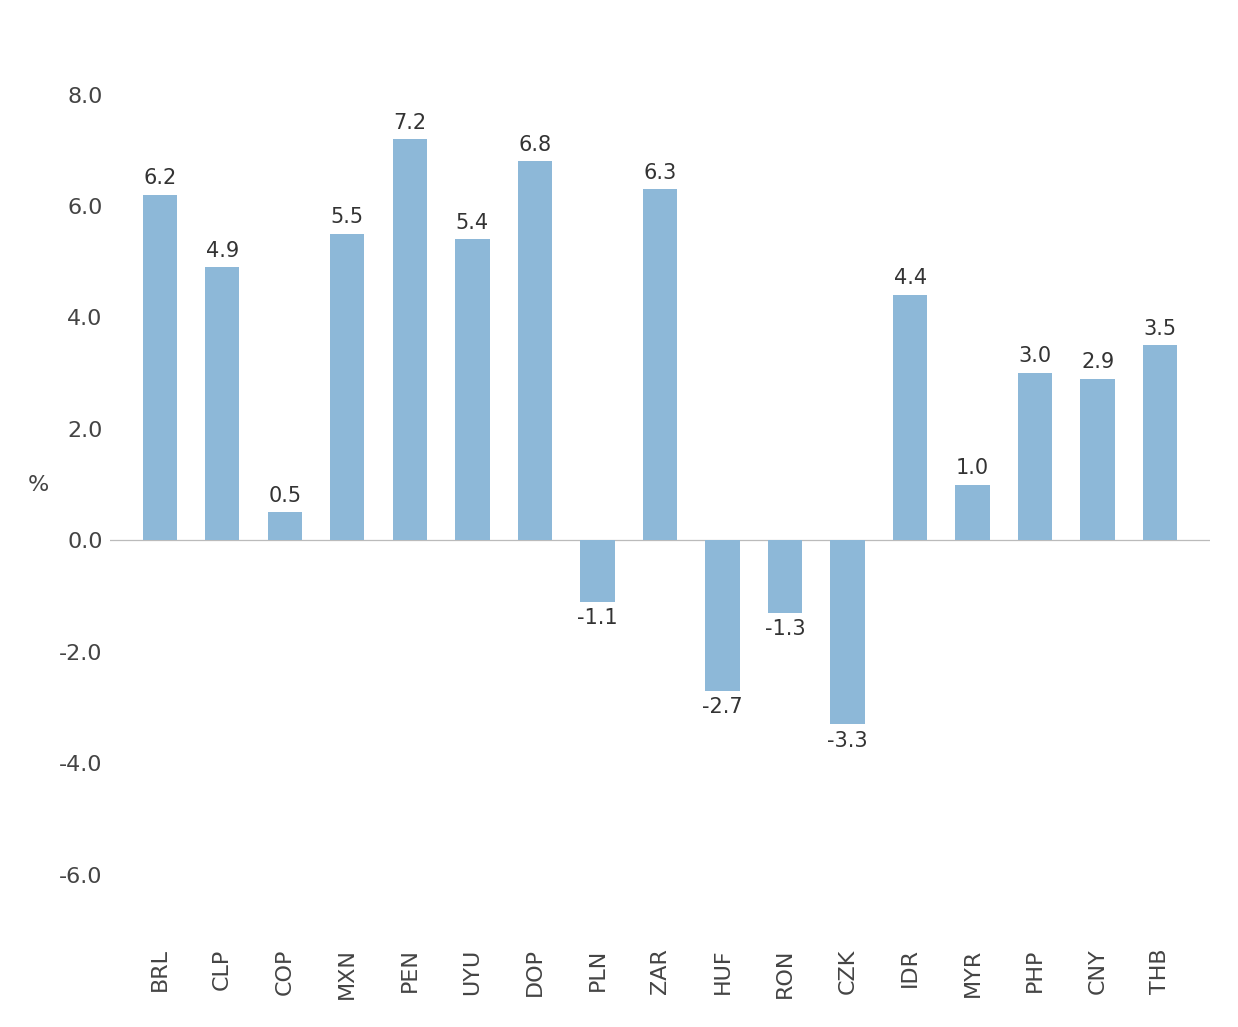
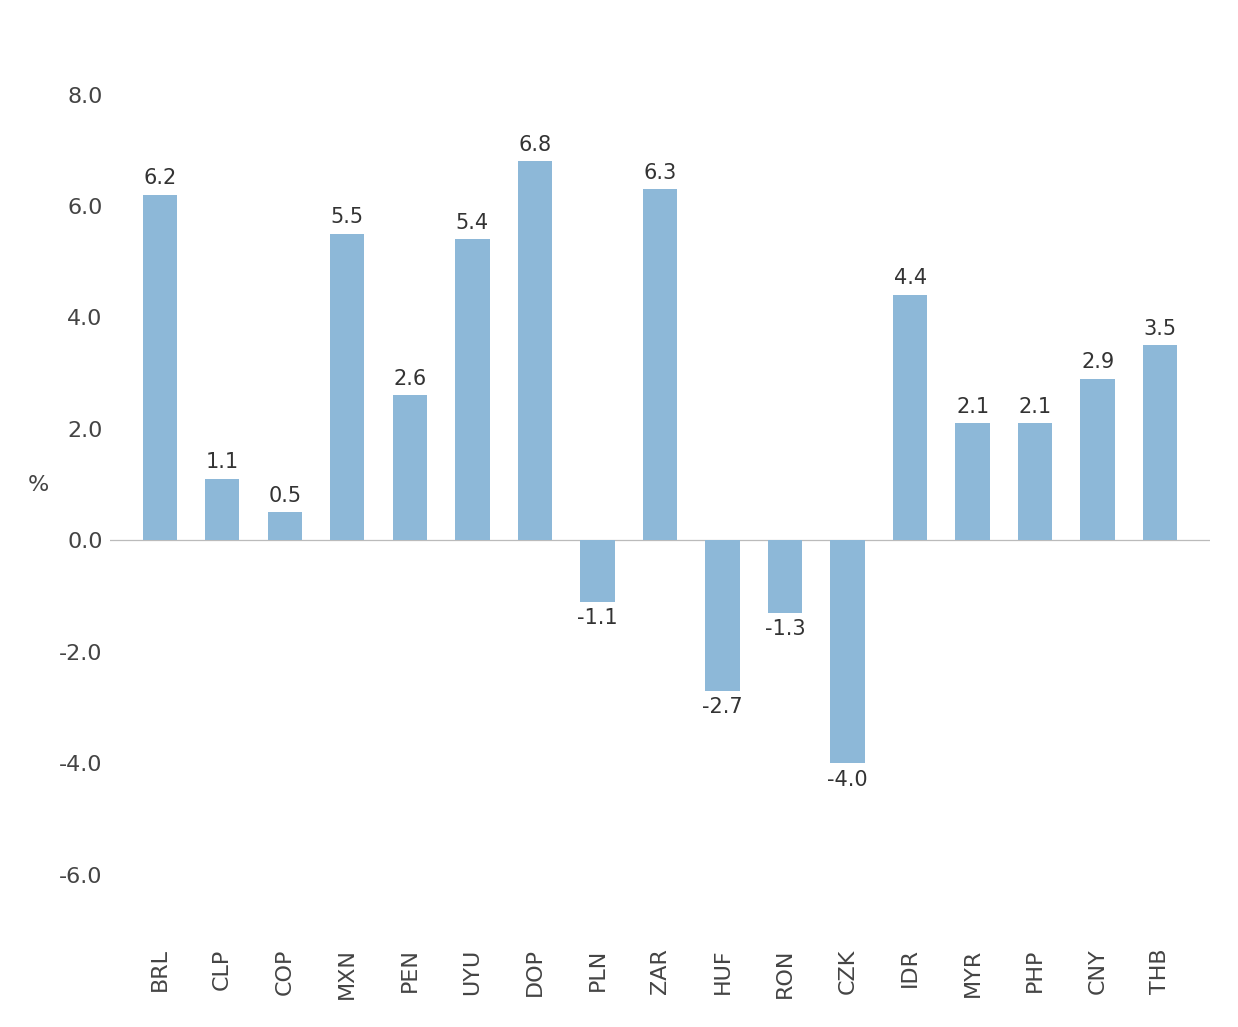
CLP: 4.9 -> 1.1
PEN: 7.2 -> 2.6
CZK: -3.3 -> -4.0
MYR: 1.0 -> 2.1
PHP: 3.0 -> 2.1
